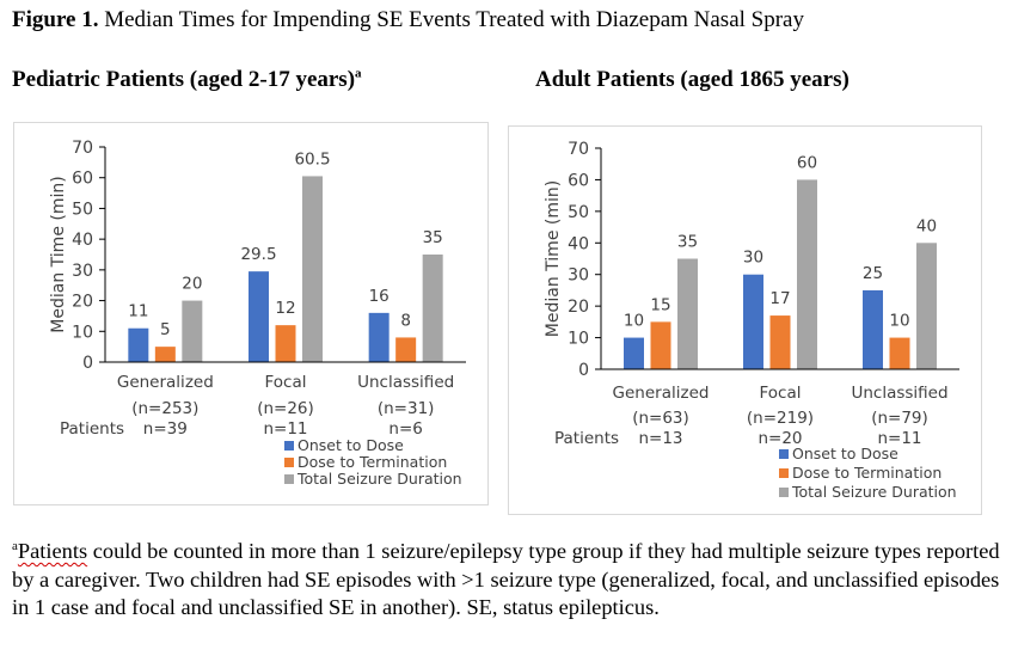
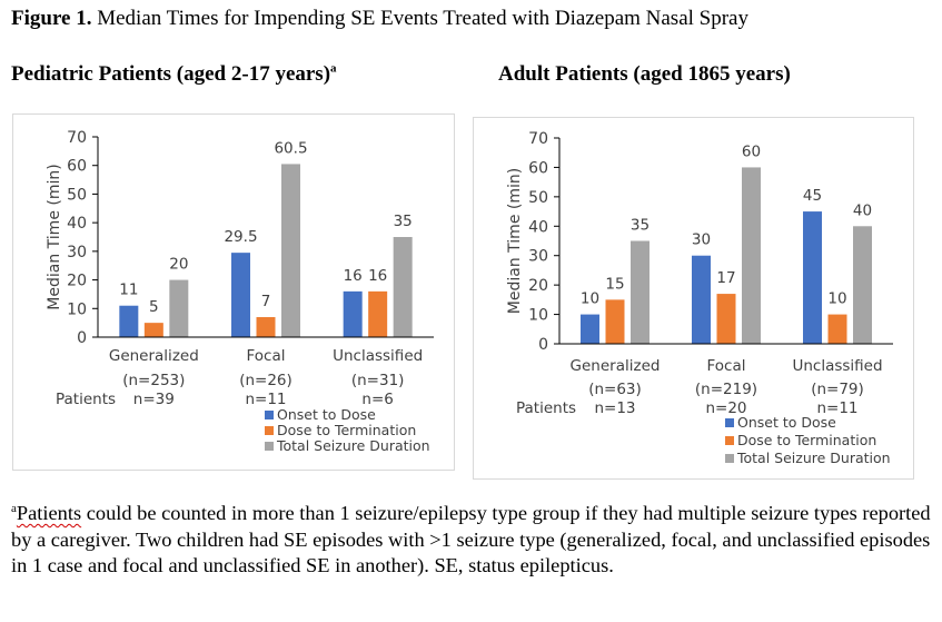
Pediatric Patients (aged 2-17 years)/Dose to Termination/Focal: 12 -> 7
Pediatric Patients (aged 2-17 years)/Dose to Termination/Unclassified: 8 -> 16
Adult Patients (aged 1865 years)/Onset to Dose/Unclassified: 25 -> 45
